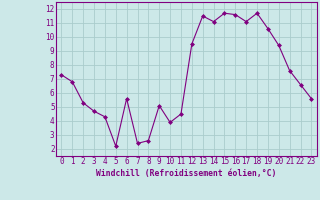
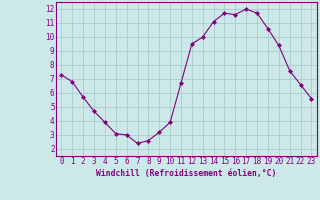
2: 5.3 -> 5.7
4: 4.3 -> 3.9
5: 2.2 -> 3.1
6: 5.6 -> 3.0
9: 5.1 -> 3.2
11: 4.5 -> 6.7
13: 11.5 -> 10.0
17: 11.1 -> 12.0
